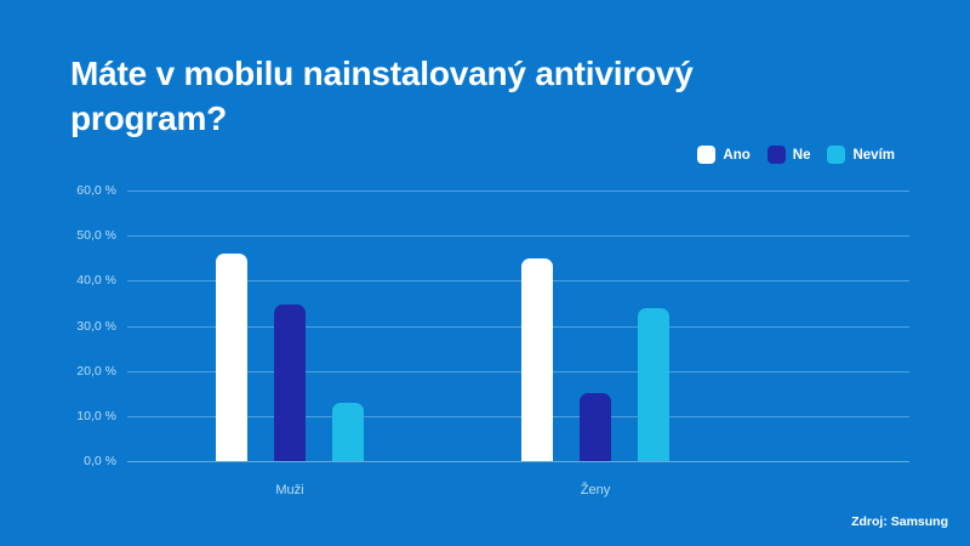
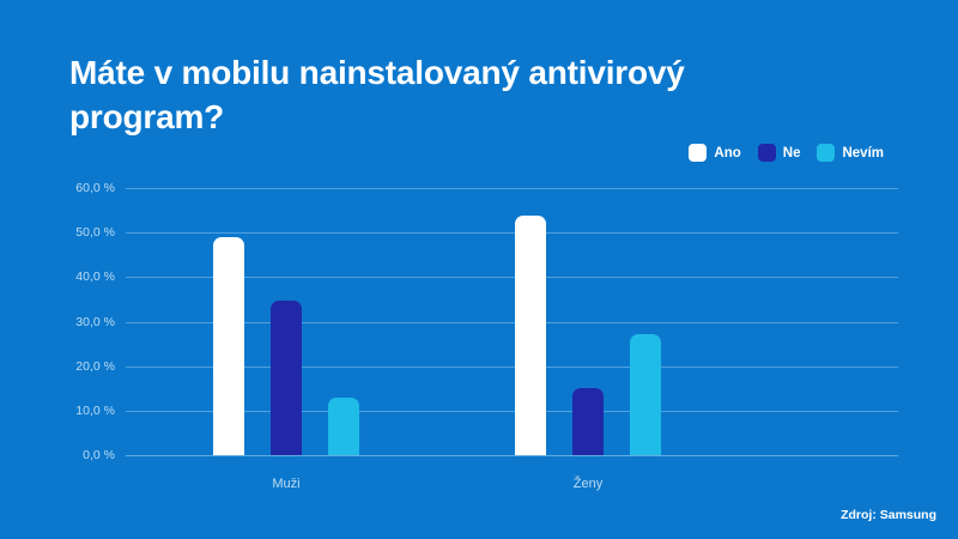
Ano/Muži: 46% -> 49%
Ano/Ženy: 45% -> 54%
Nevím/Ženy: 34% -> 27%
